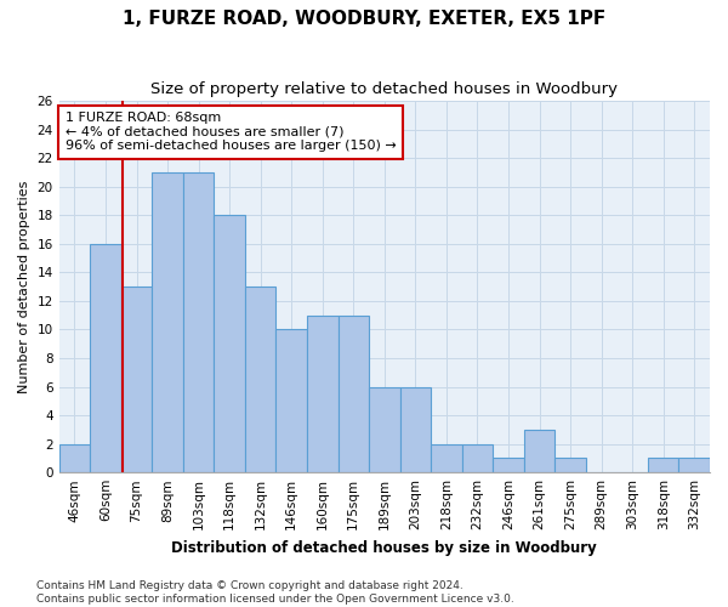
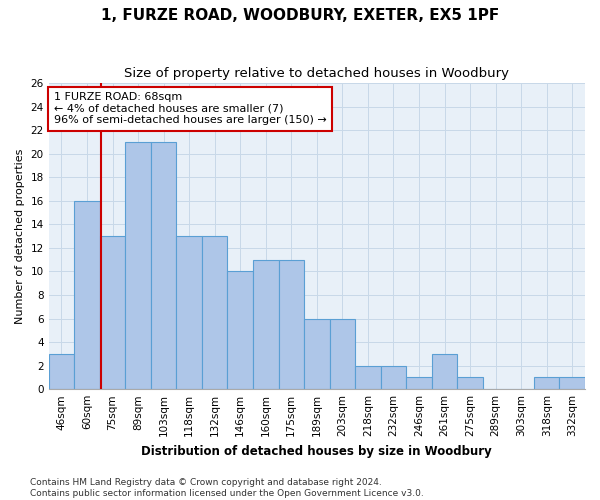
46sqm: 2 -> 3
118sqm: 18 -> 13
